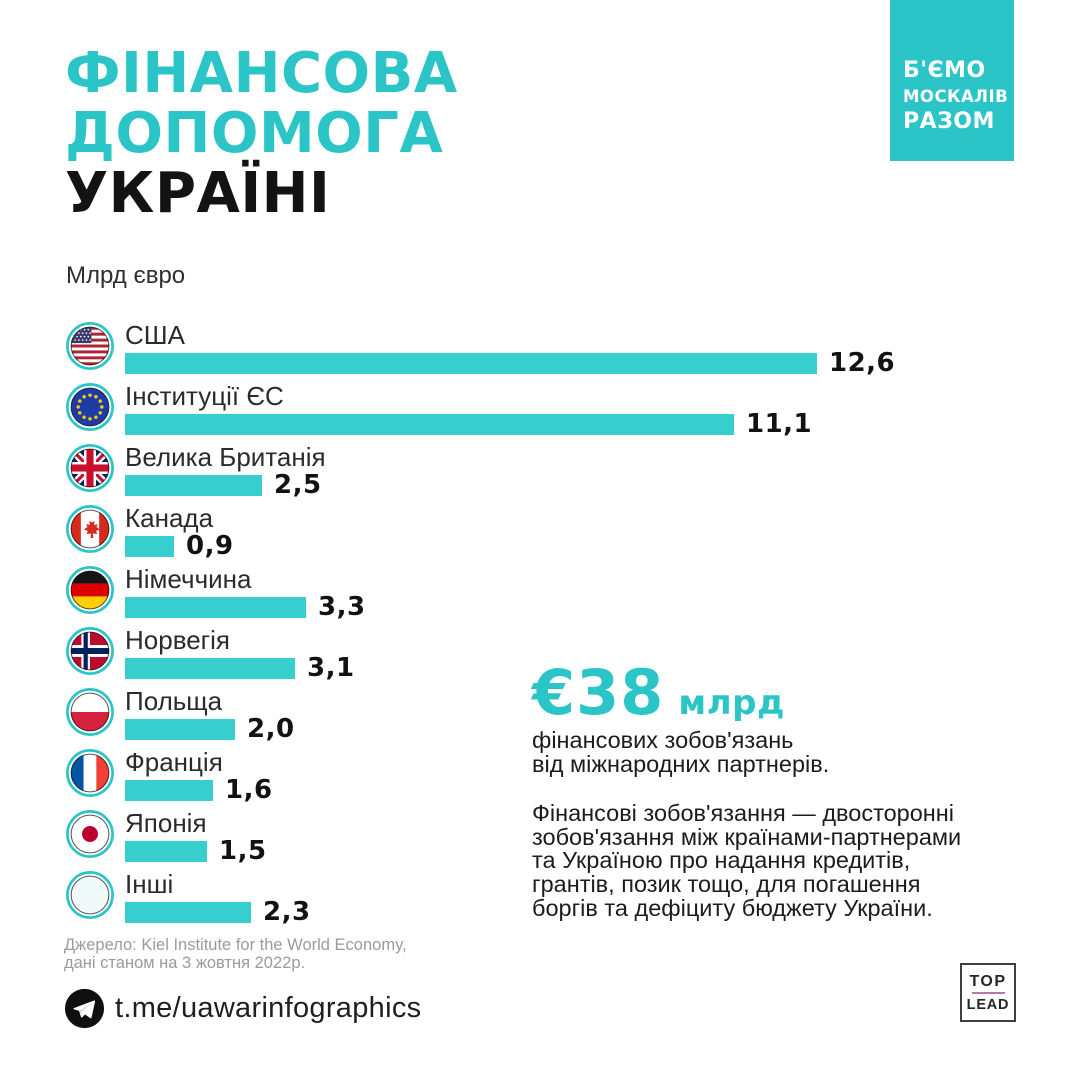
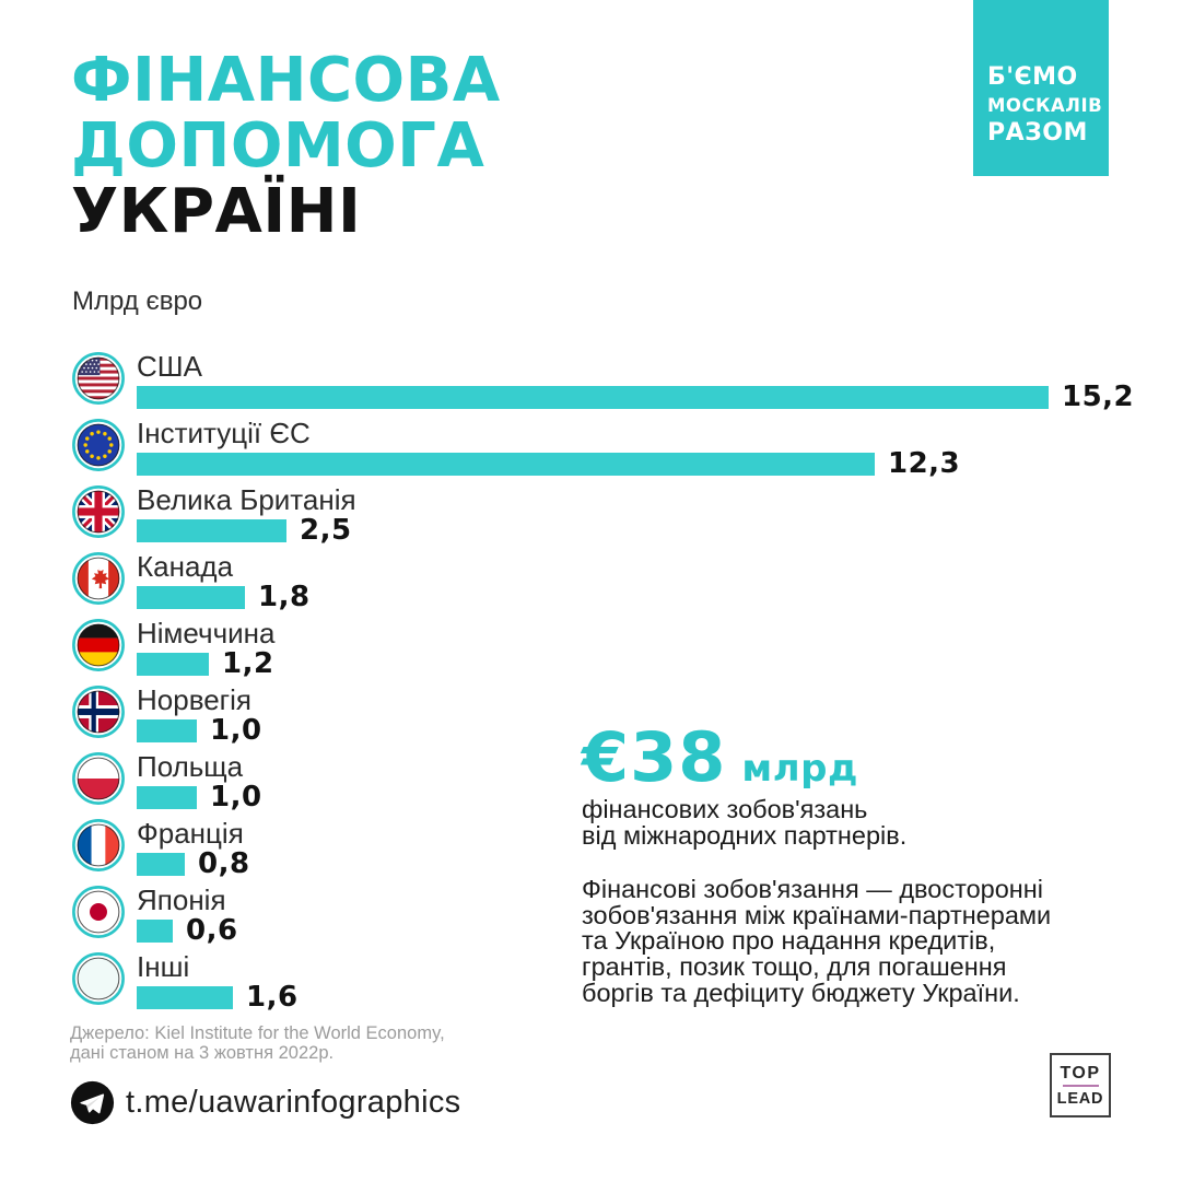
США: 12,6 -> 15,2
Інституції ЄС: 11,1 -> 12,3
Канада: 0,9 -> 1,8
Німеччина: 3,3 -> 1,2
Норвегія: 3,1 -> 1,0
Польща: 2,0 -> 1,0
Франція: 1,6 -> 0,8
Японія: 1,5 -> 0,6
Інші: 2,3 -> 1,6
